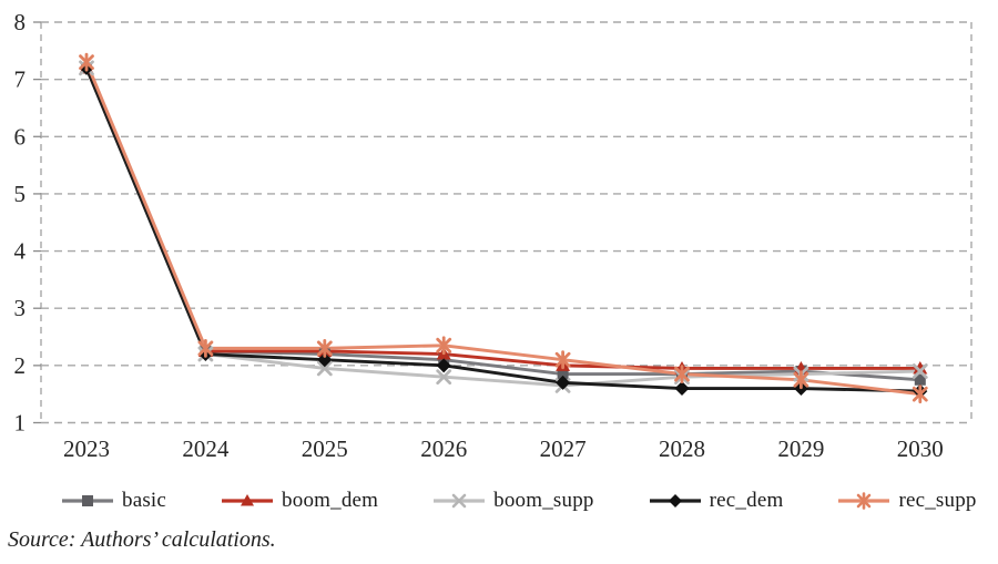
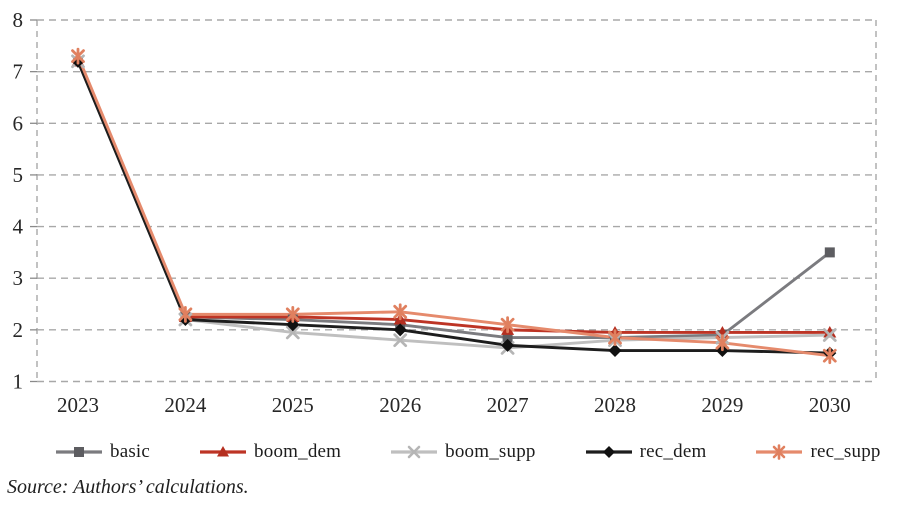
basic/2030: 1.8 -> 3.5
